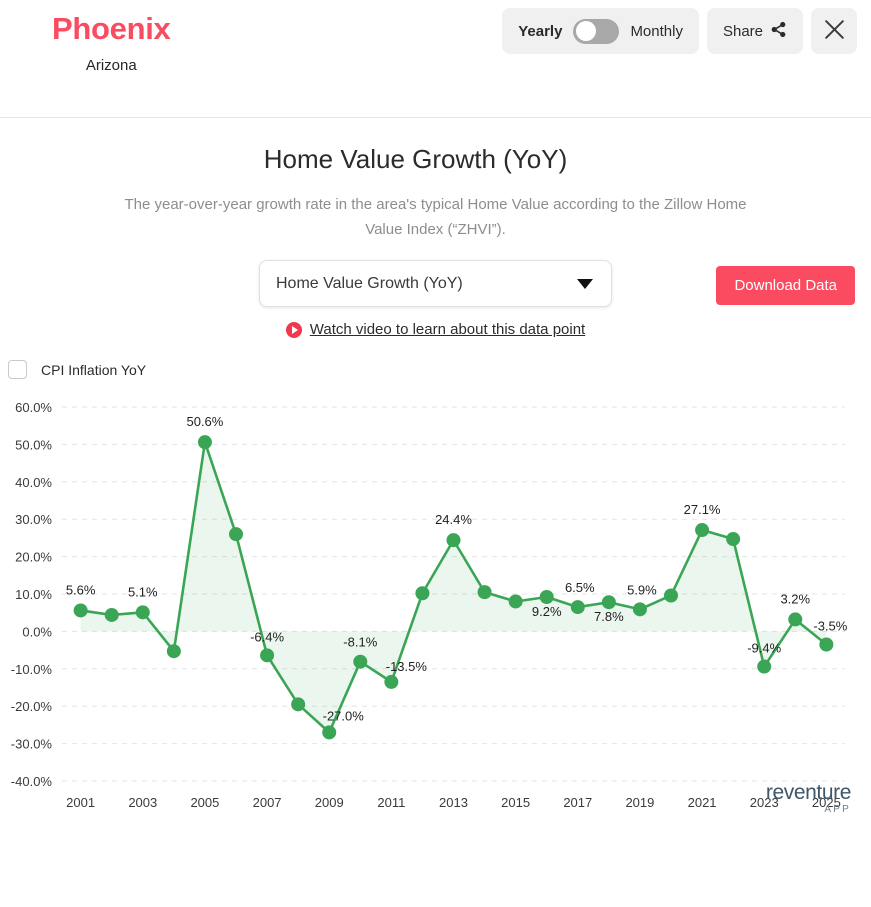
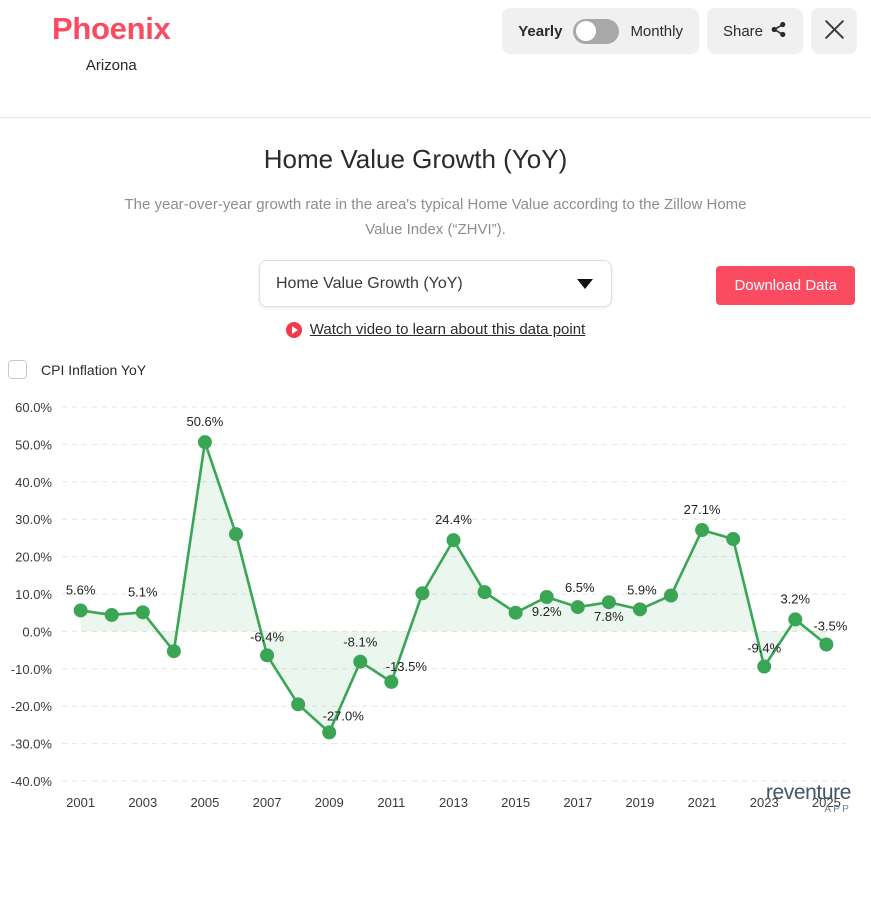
2015: 8% -> 5%
